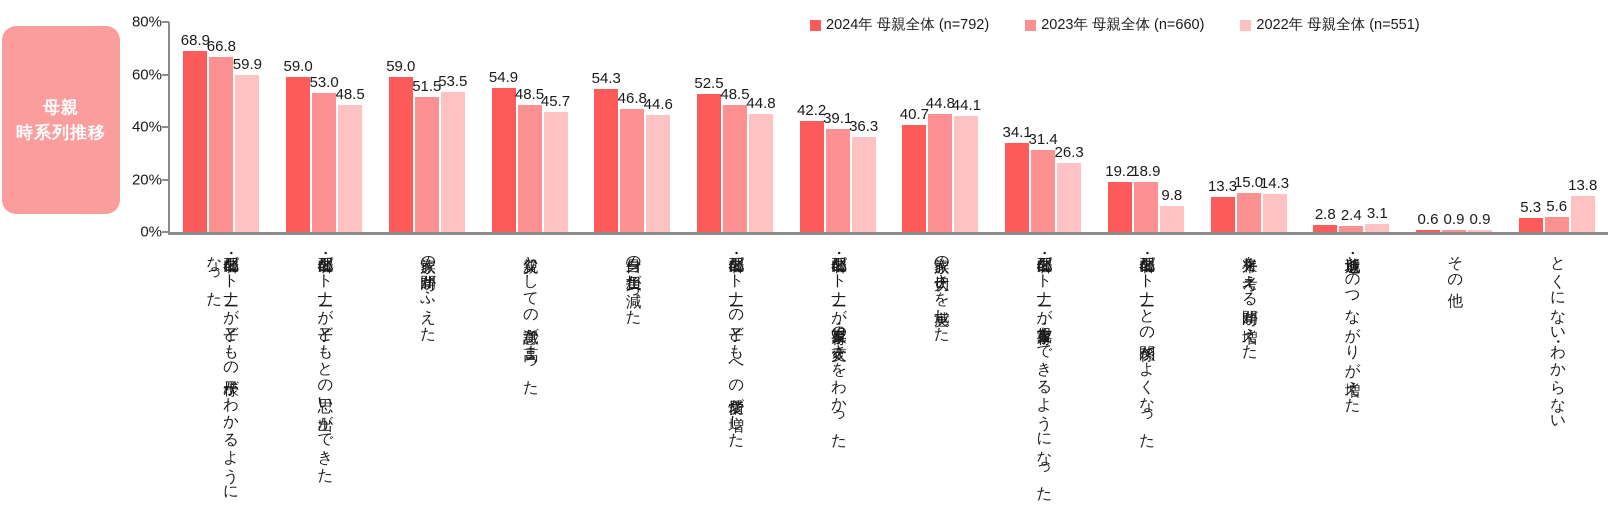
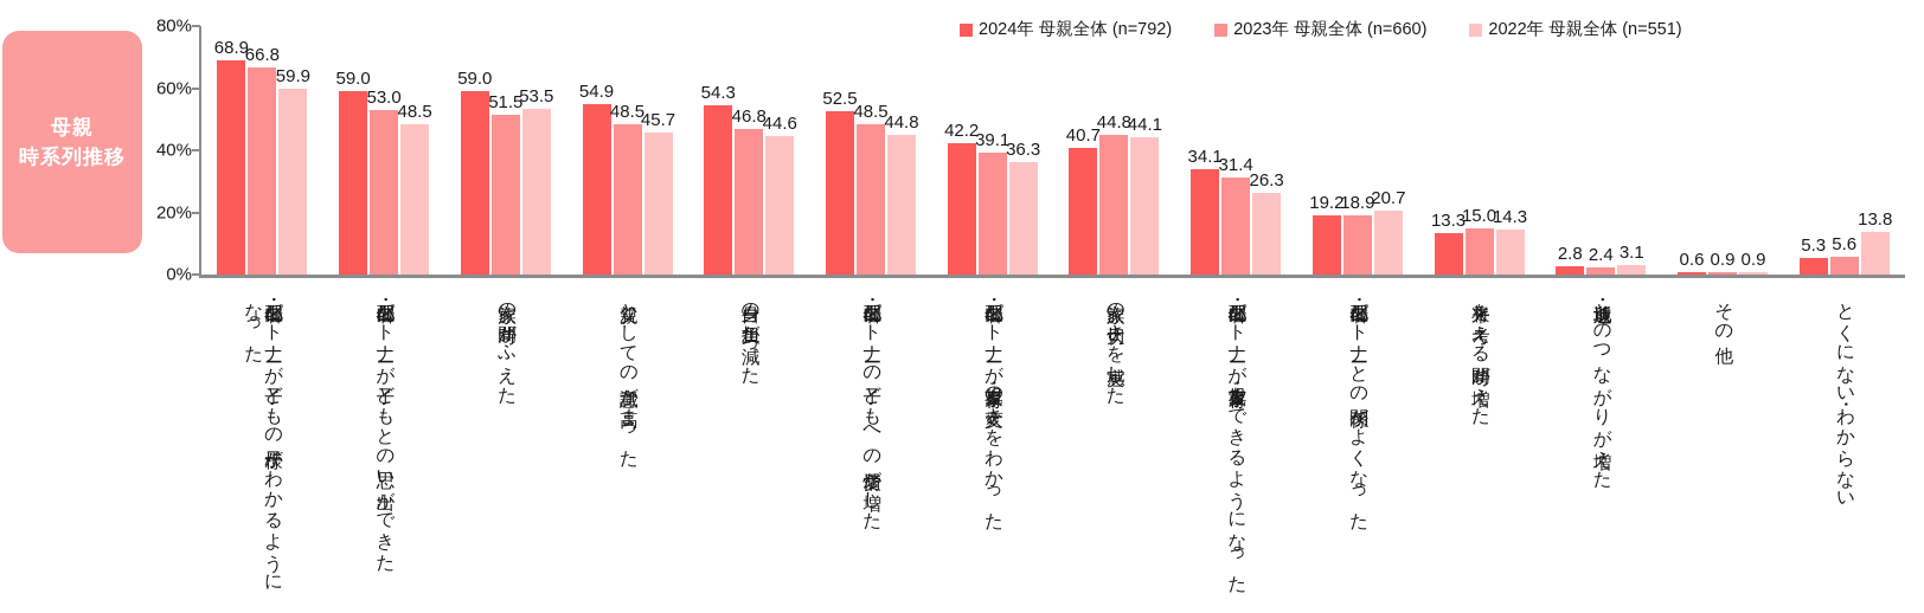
2022年 母親全体 (n=551)/配偶者・パートナーとの関係がよくなった: 9.8 -> 20.7
